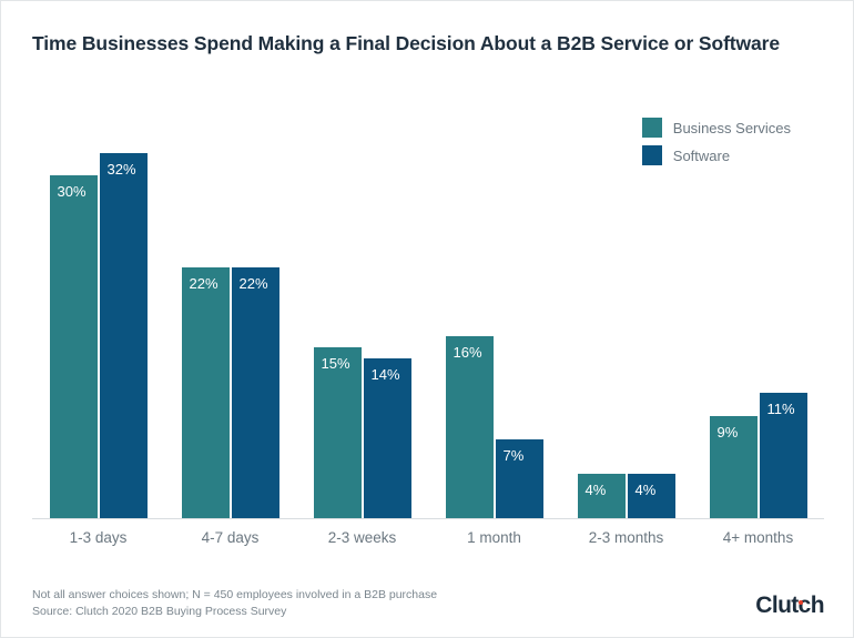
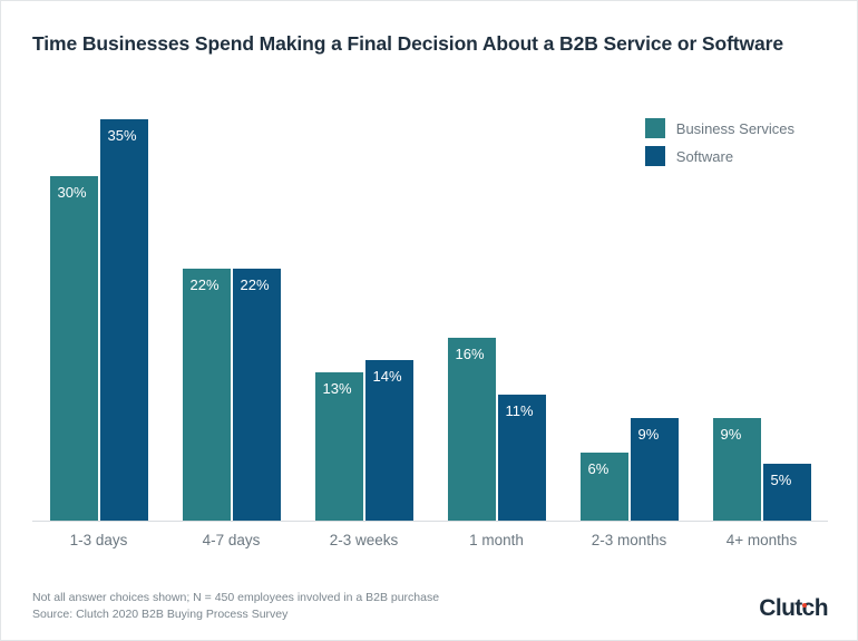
Software/1-3 days: 32% -> 35%
Business Services/2-3 weeks: 15% -> 13%
Software/1 month: 7% -> 11%
Business Services/2-3 months: 4% -> 6%
Software/2-3 months: 4% -> 9%
Software/4+ months: 11% -> 5%
